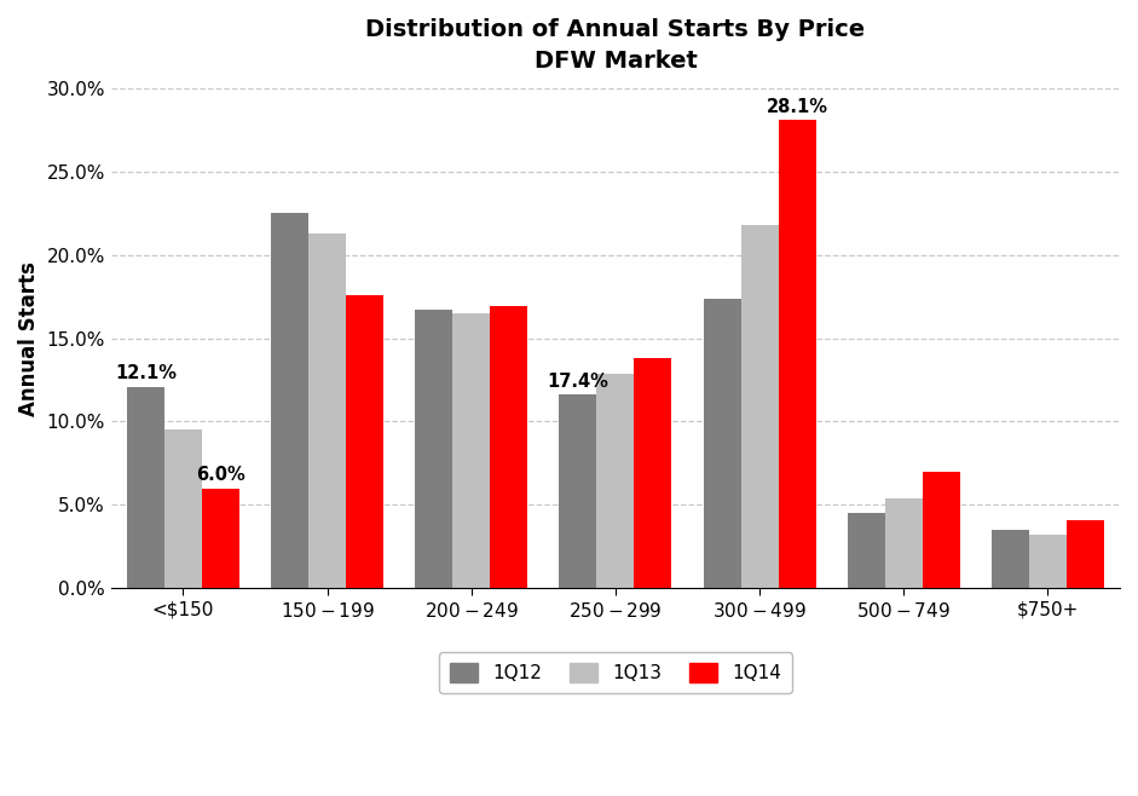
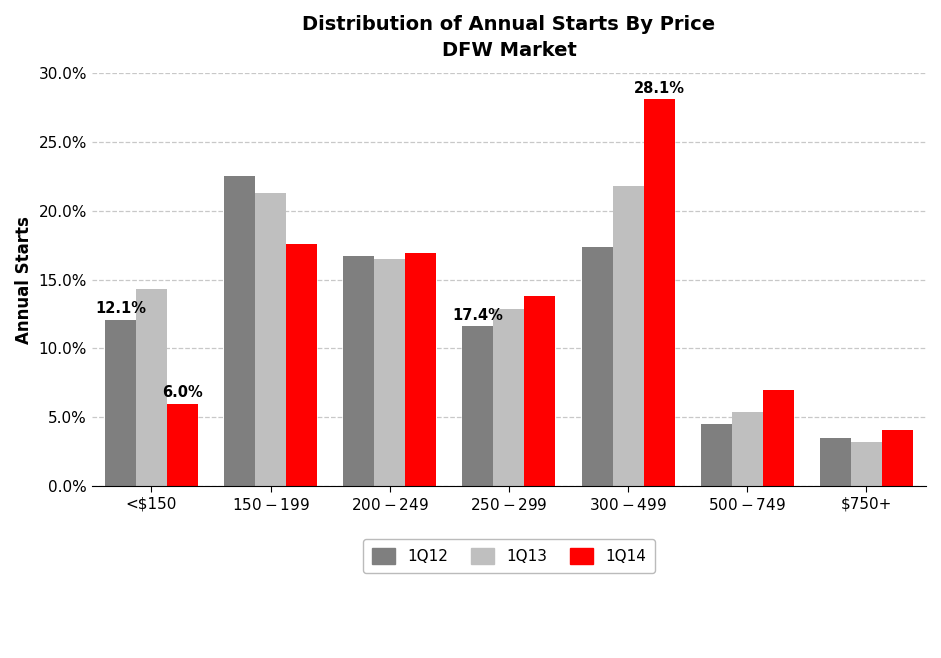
1Q13/<$150: 9.5% -> 14.3%
